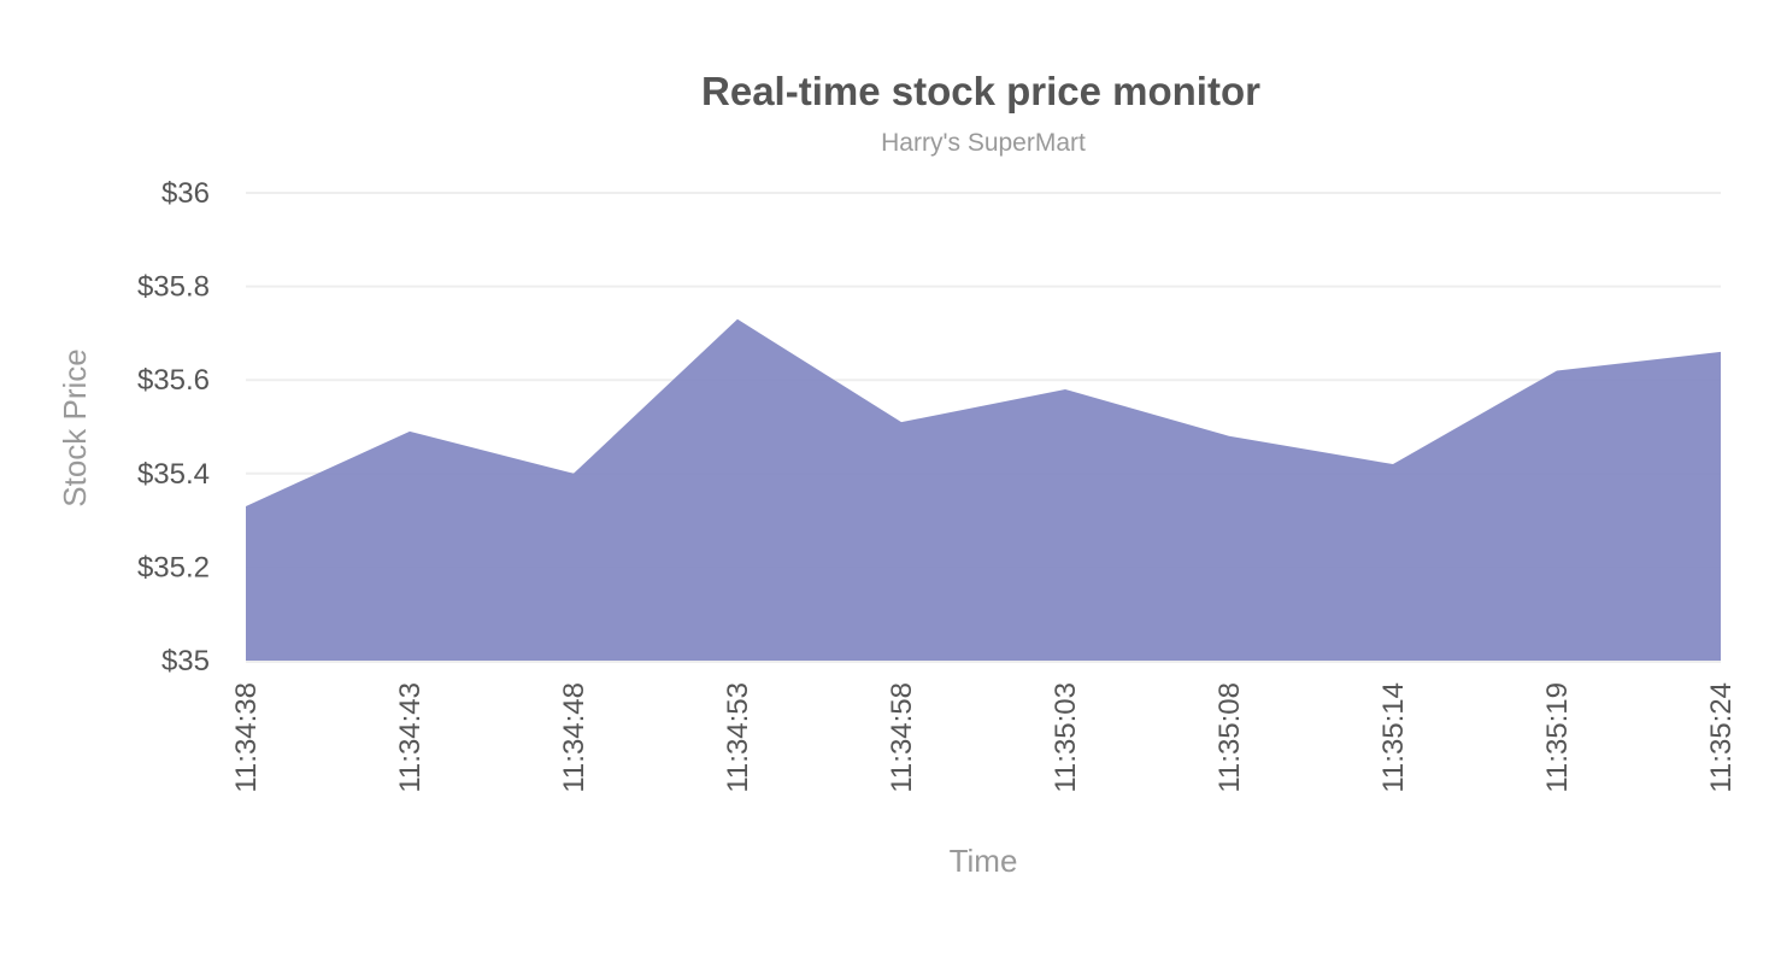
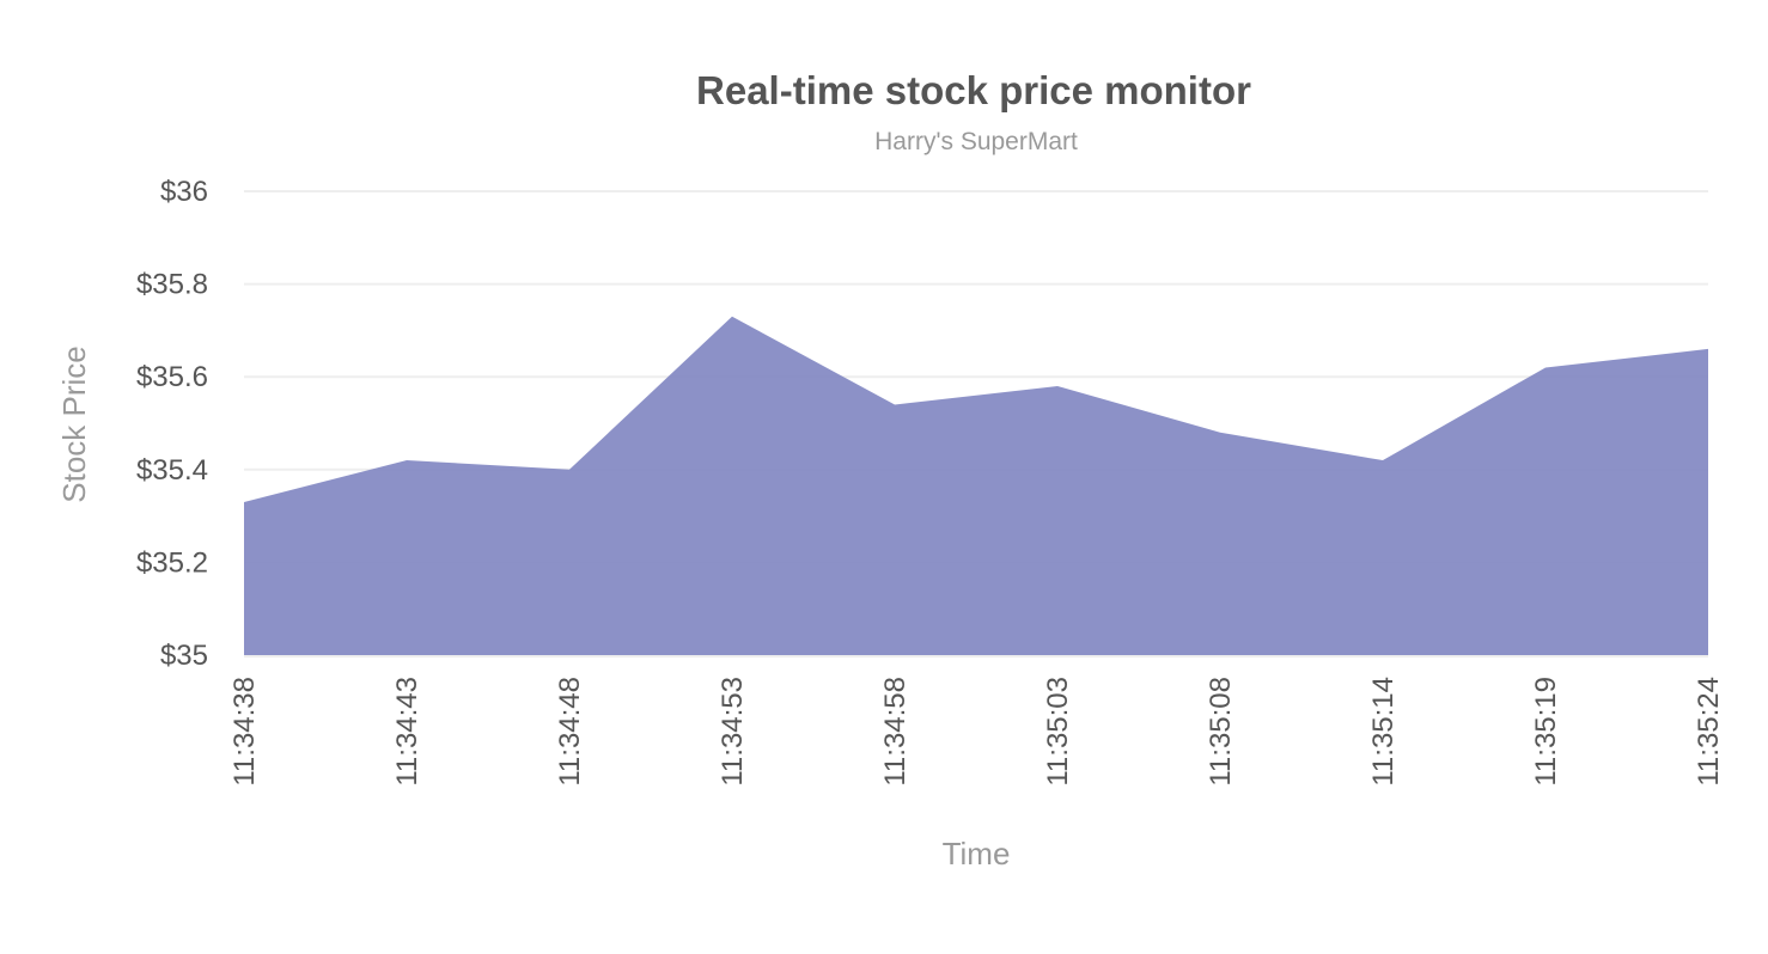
11:34:43: $35.49 -> $35.42
11:34:58: $35.51 -> $35.54
